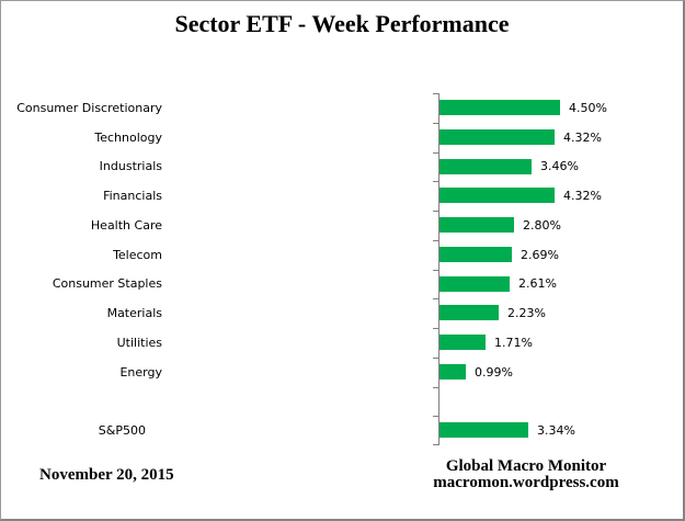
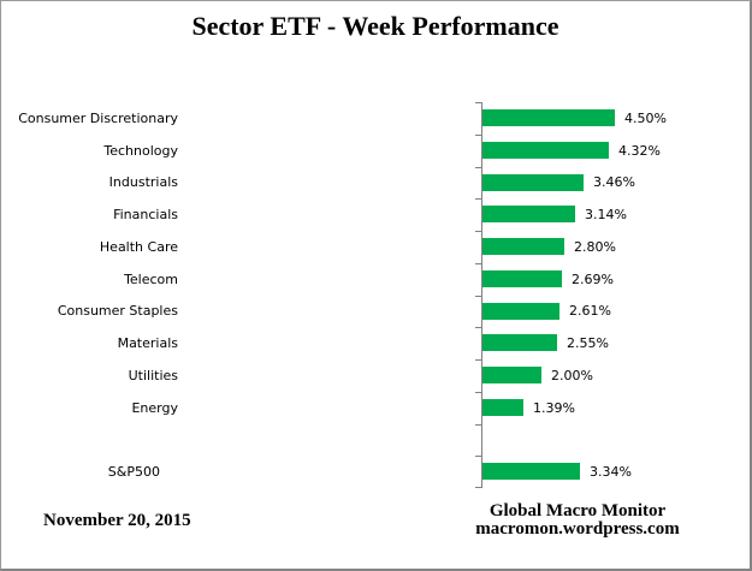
Financials: 4.32% -> 3.14%
Materials: 2.23% -> 2.55%
Utilities: 1.71% -> 2.00%
Energy: 0.99% -> 1.39%
